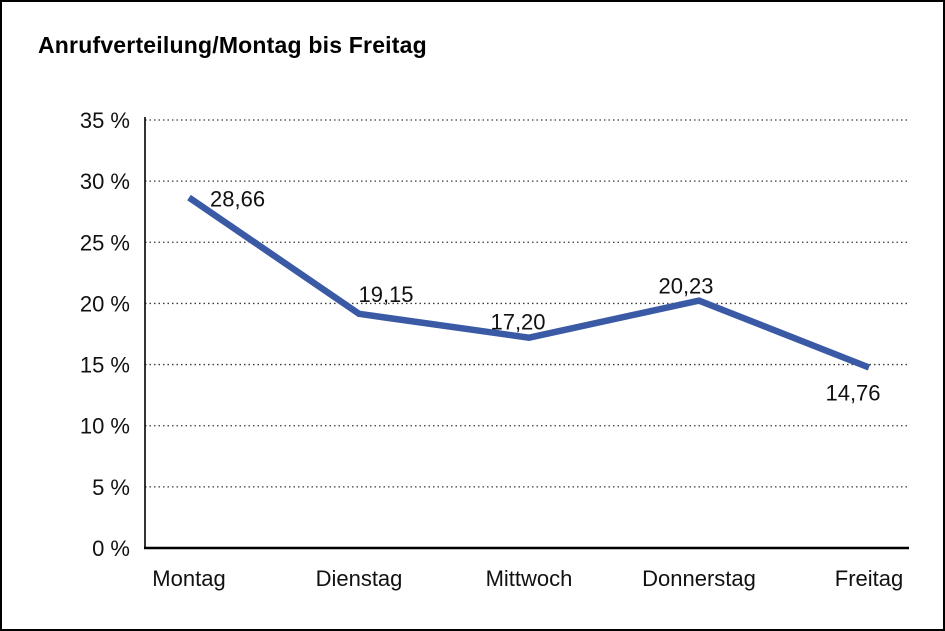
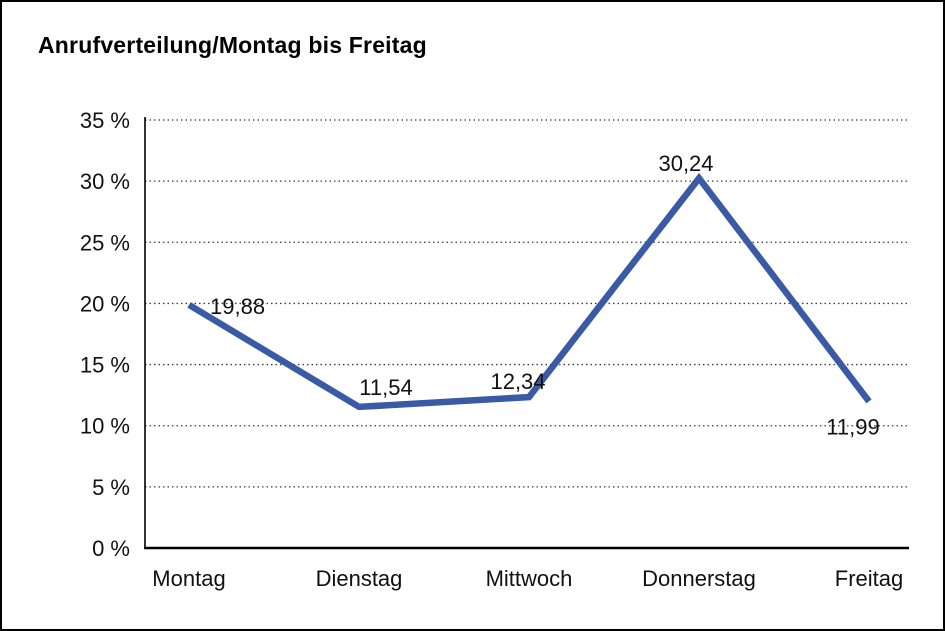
Montag: 28,66 -> 19,88
Dienstag: 19,15 -> 11,54
Mittwoch: 17,20 -> 12,34
Donnerstag: 20,23 -> 30,24
Freitag: 14,76 -> 11,99
